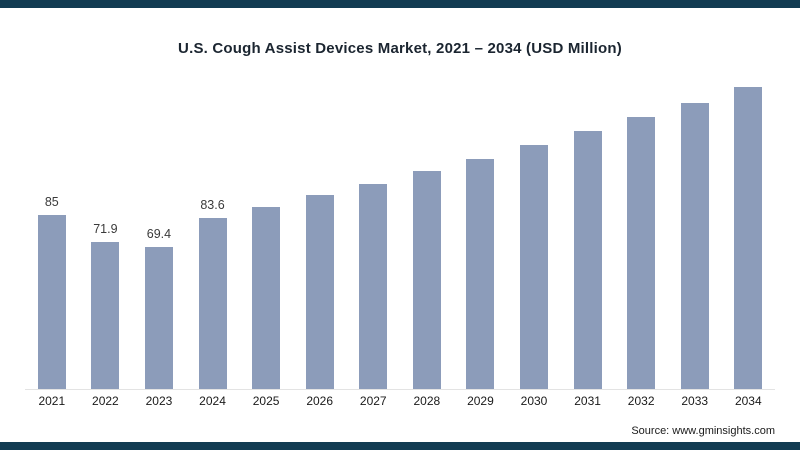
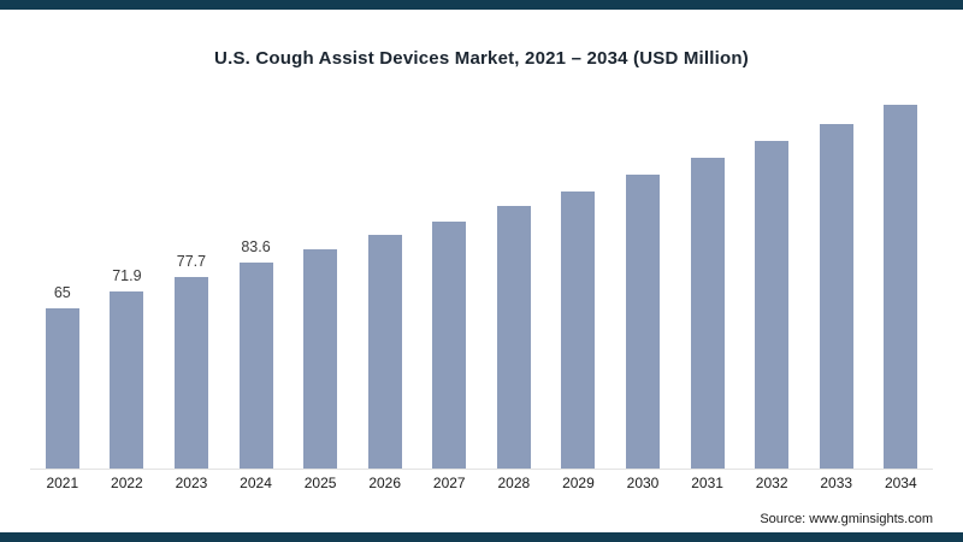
2021: 85 -> 65
2023: 69.4 -> 77.7
